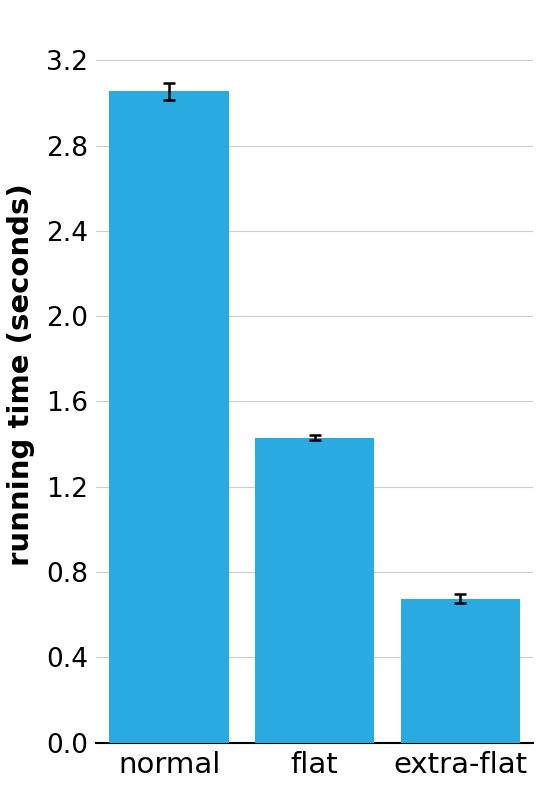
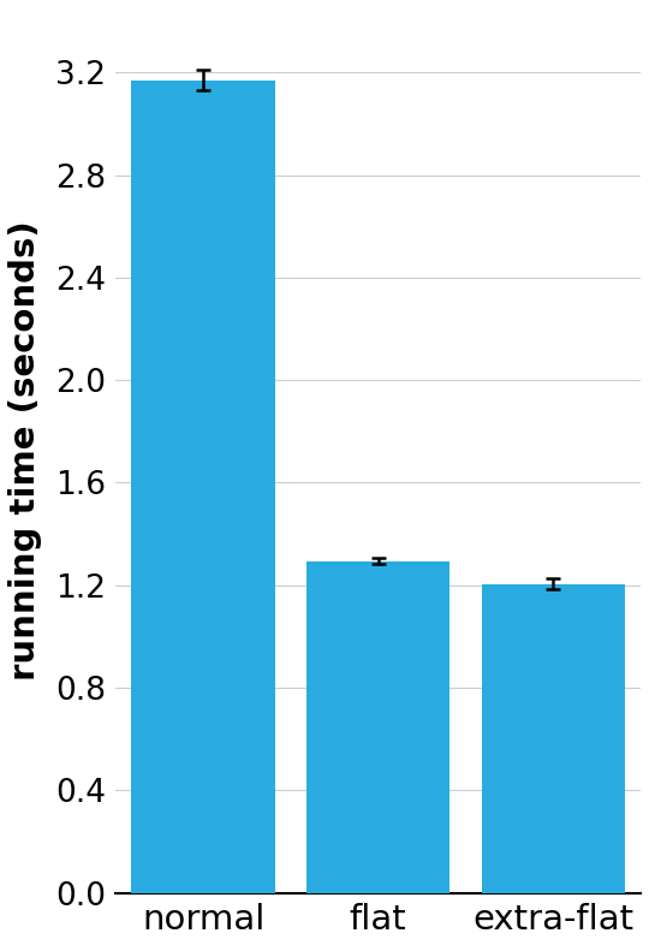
normal: 3.055 -> 3.170
flat: 1.430 -> 1.295
extra-flat: 0.675 -> 1.205
